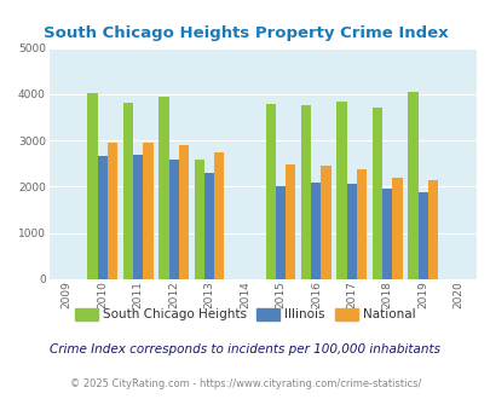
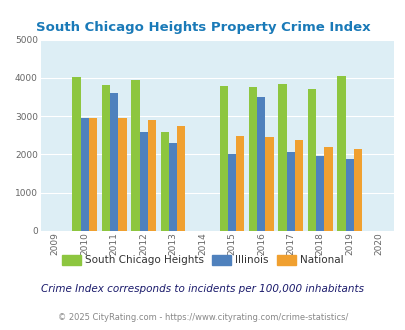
Illinois/2010: 2660 -> 2950
Illinois/2011: 2700 -> 3600
Illinois/2016: 2080 -> 3500
